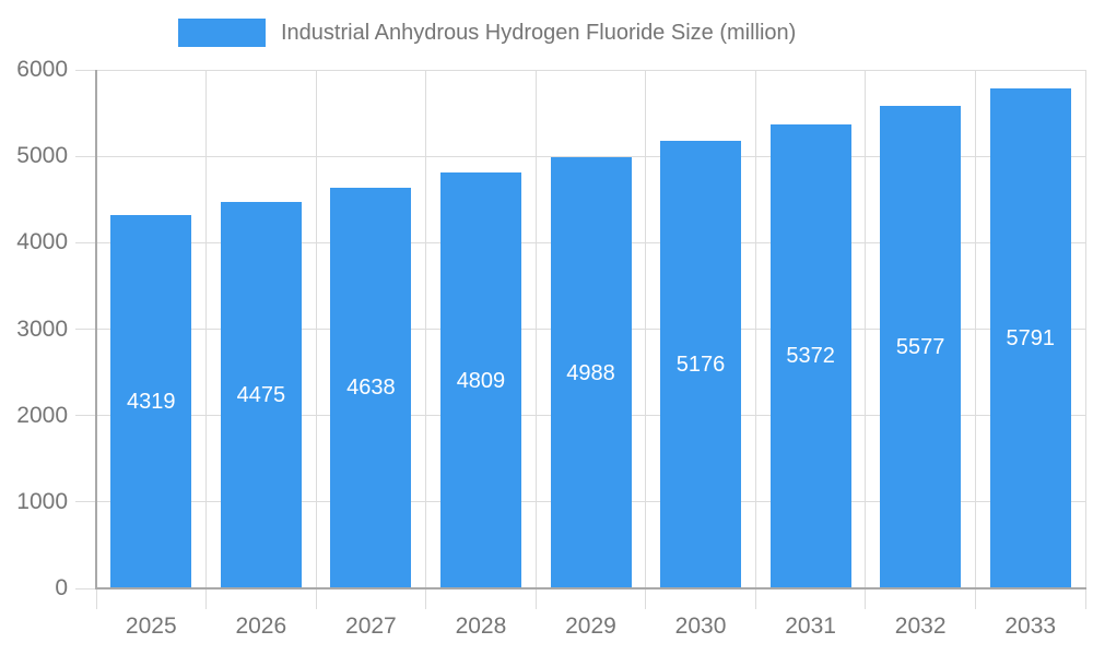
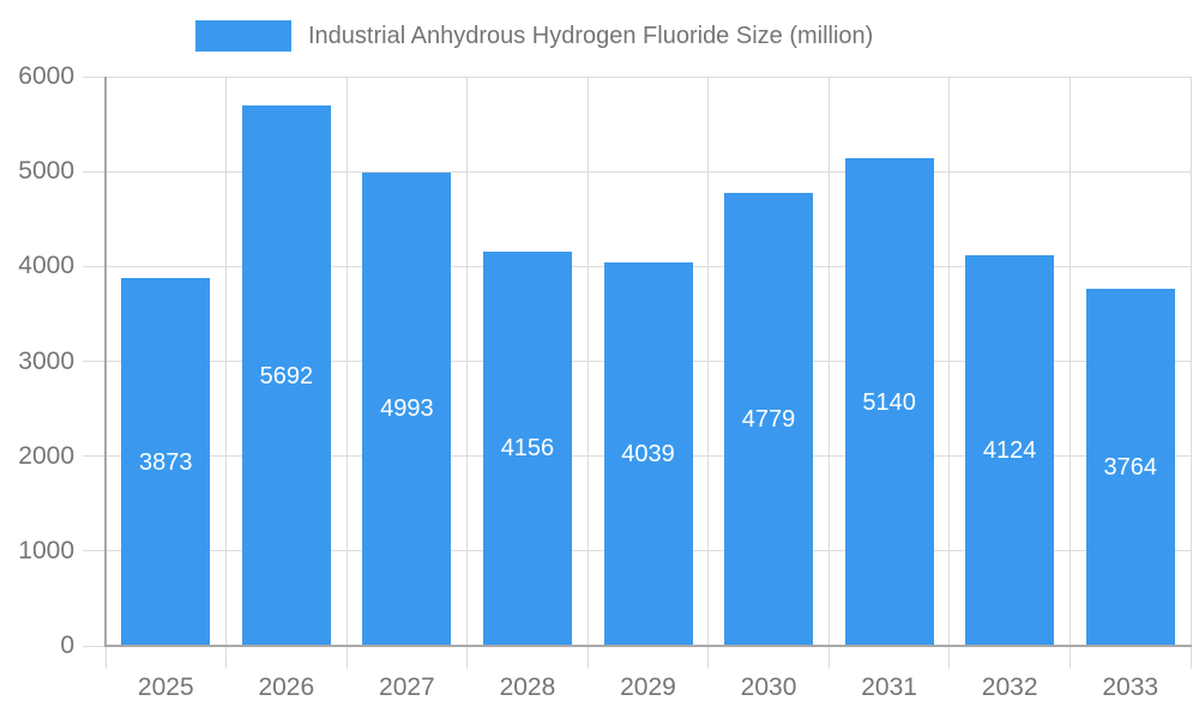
2025: 4319 -> 3873
2026: 4475 -> 5692
2027: 4638 -> 4993
2028: 4809 -> 4156
2029: 4988 -> 4039
2030: 5176 -> 4779
2031: 5372 -> 5140
2032: 5577 -> 4124
2033: 5791 -> 3764
